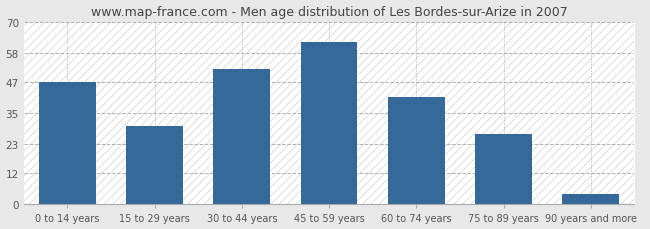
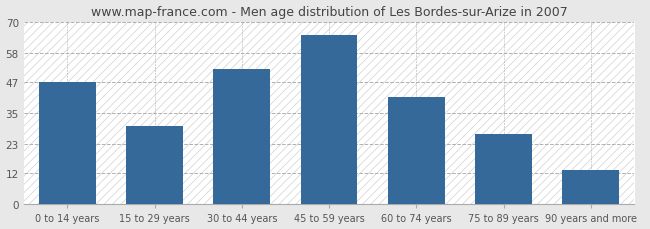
45 to 59 years: 62 -> 65
90 years and more: 4 -> 13
